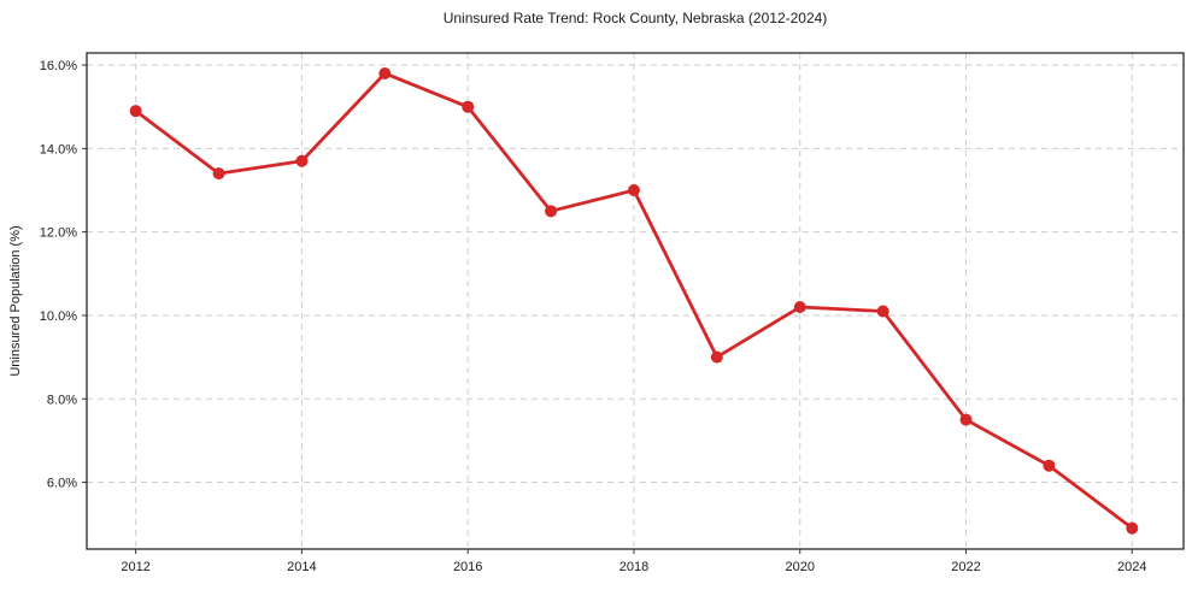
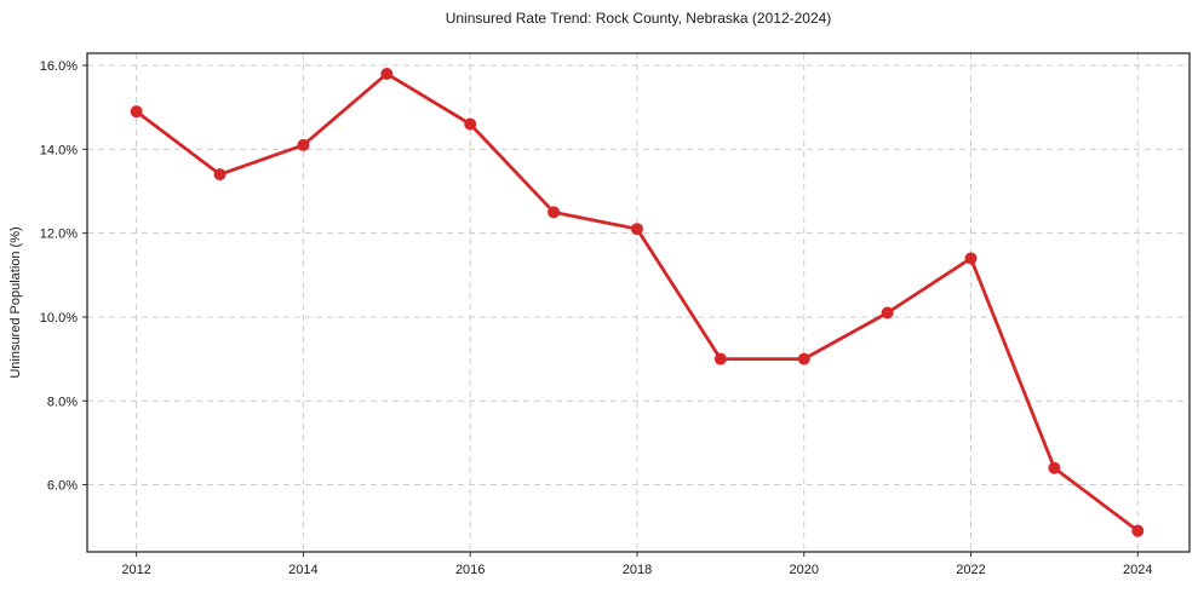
2014: 13.7% -> 14.1%
2016: 15.0% -> 14.6%
2018: 13.0% -> 12.1%
2020: 10.2% -> 9.0%
2022: 7.5% -> 11.4%
